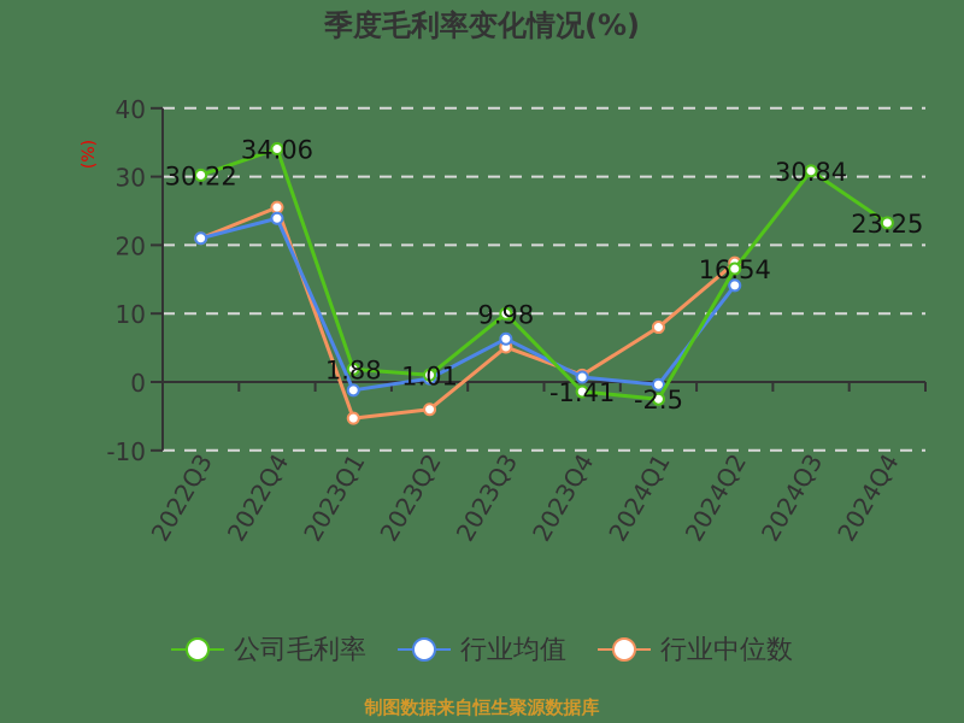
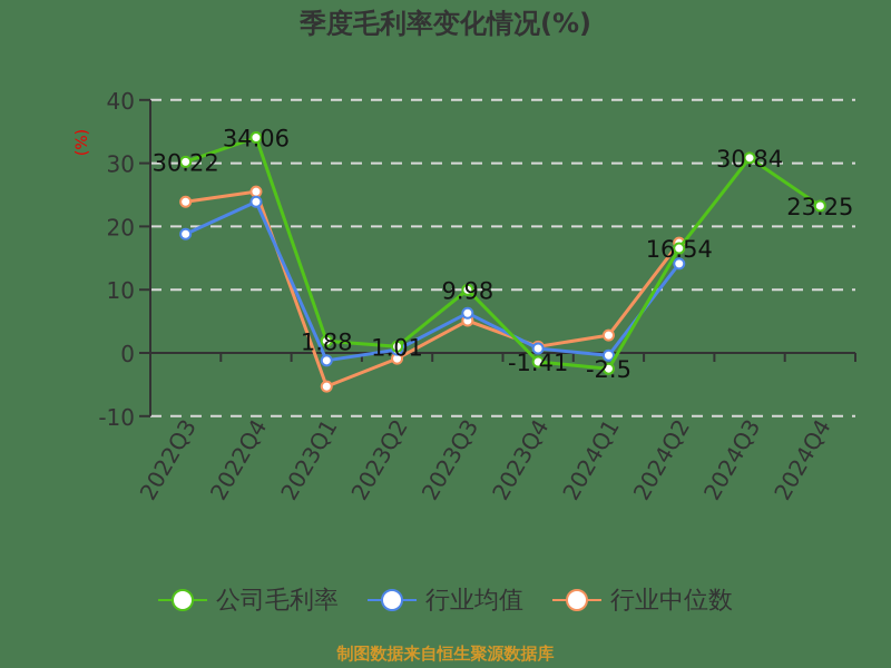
行业均值/2022Q3: 21 -> 19
行业中位数/2022Q3: 21 -> 24
行业中位数/2023Q2: -4 -> -1
行业中位数/2024Q1: 8 -> 3
